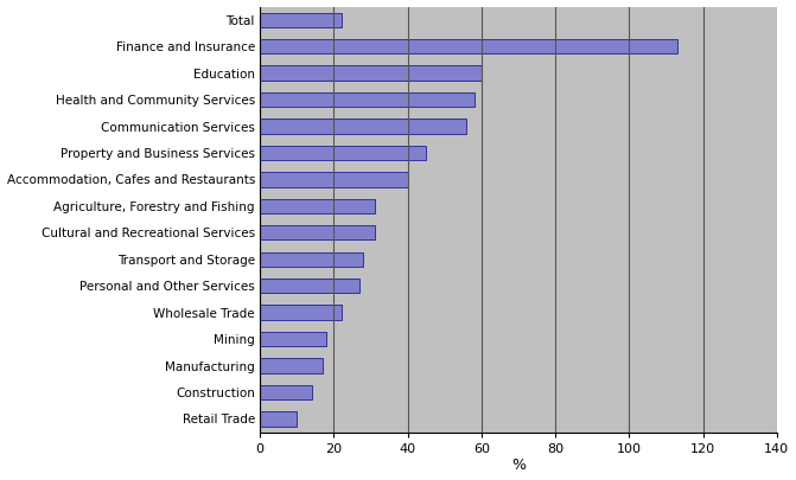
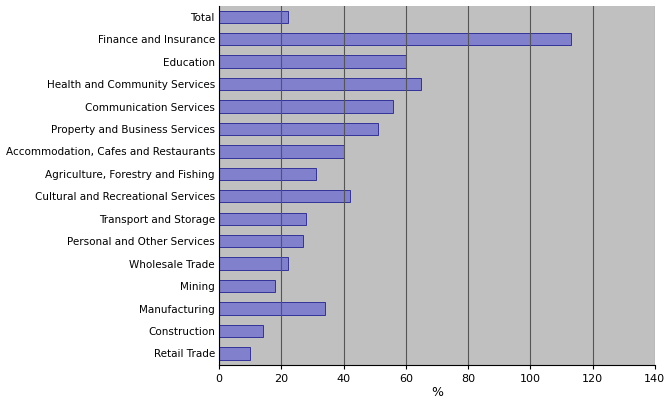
Health and Community Services: 58 -> 65
Property and Business Services: 45 -> 51
Cultural and Recreational Services: 31 -> 42
Manufacturing: 17 -> 34
